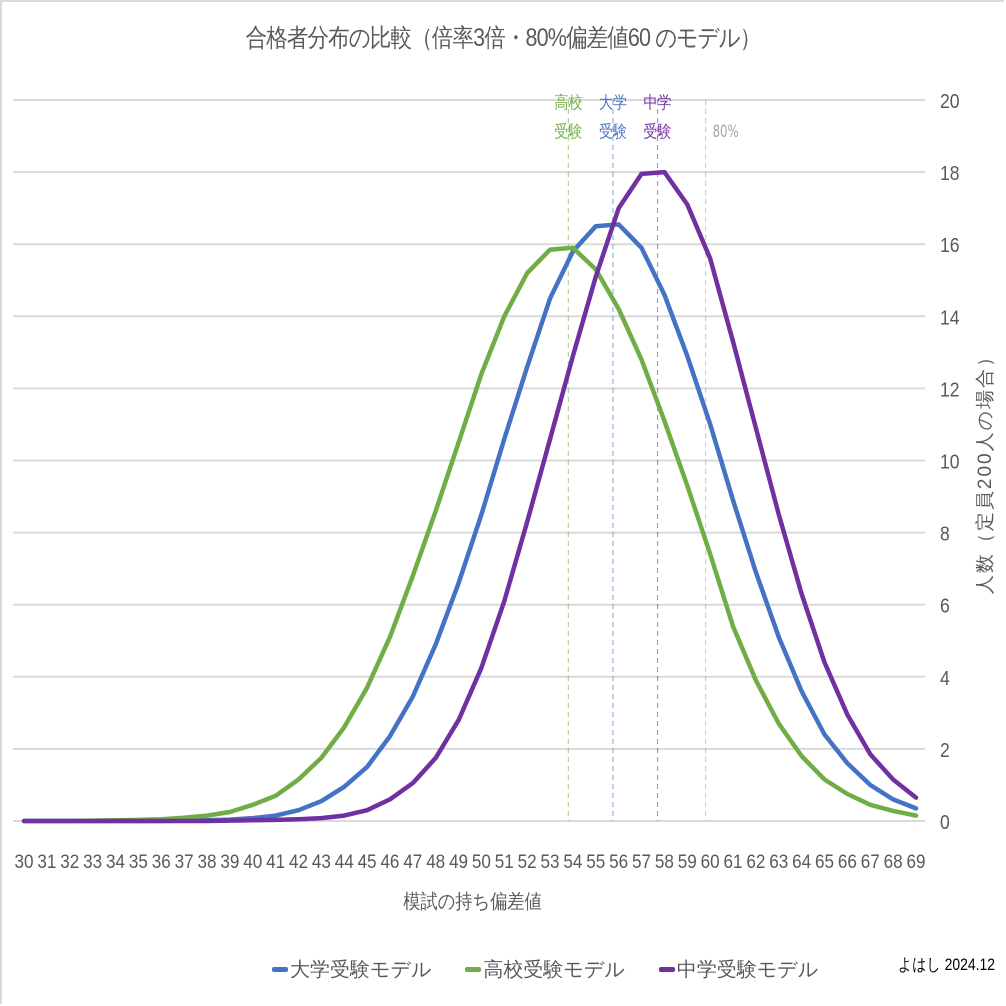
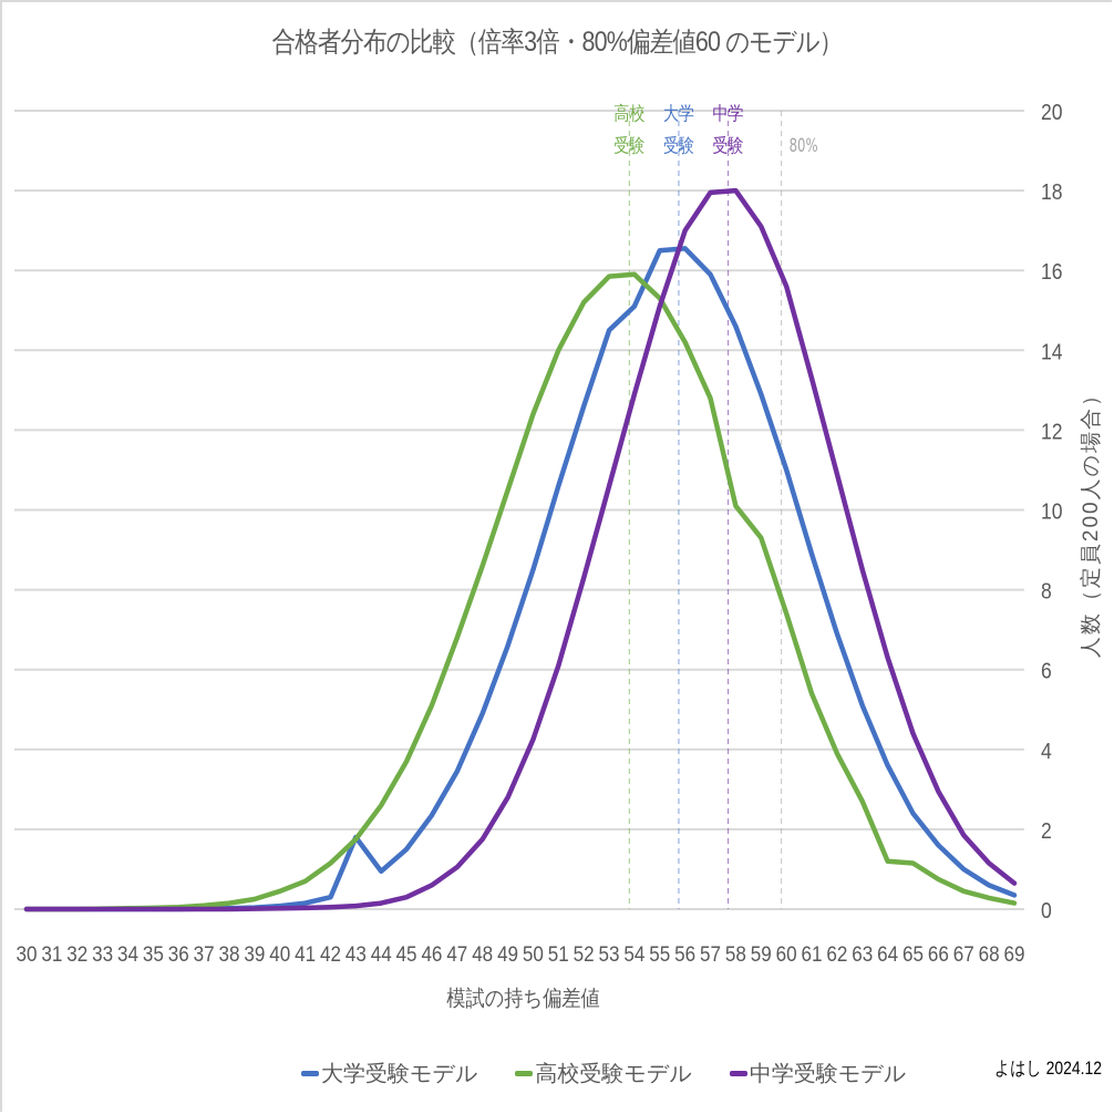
大学受験モデル/43: 0.6 -> 1.8
大学受験モデル/54: 15.8 -> 15.1
高校受験モデル/58: 11.1 -> 10.1
高校受験モデル/64: 1.8 -> 1.2
